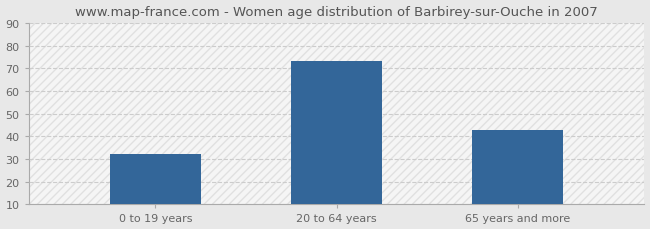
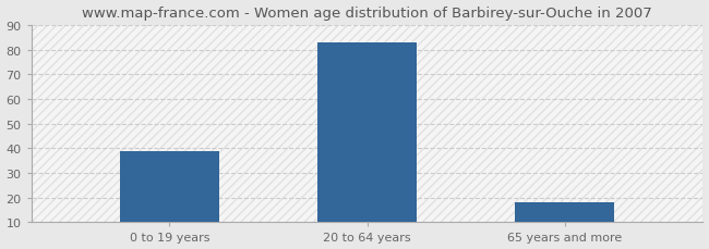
0 to 19 years: 32 -> 39
20 to 64 years: 73 -> 83
65 years and more: 43 -> 18
